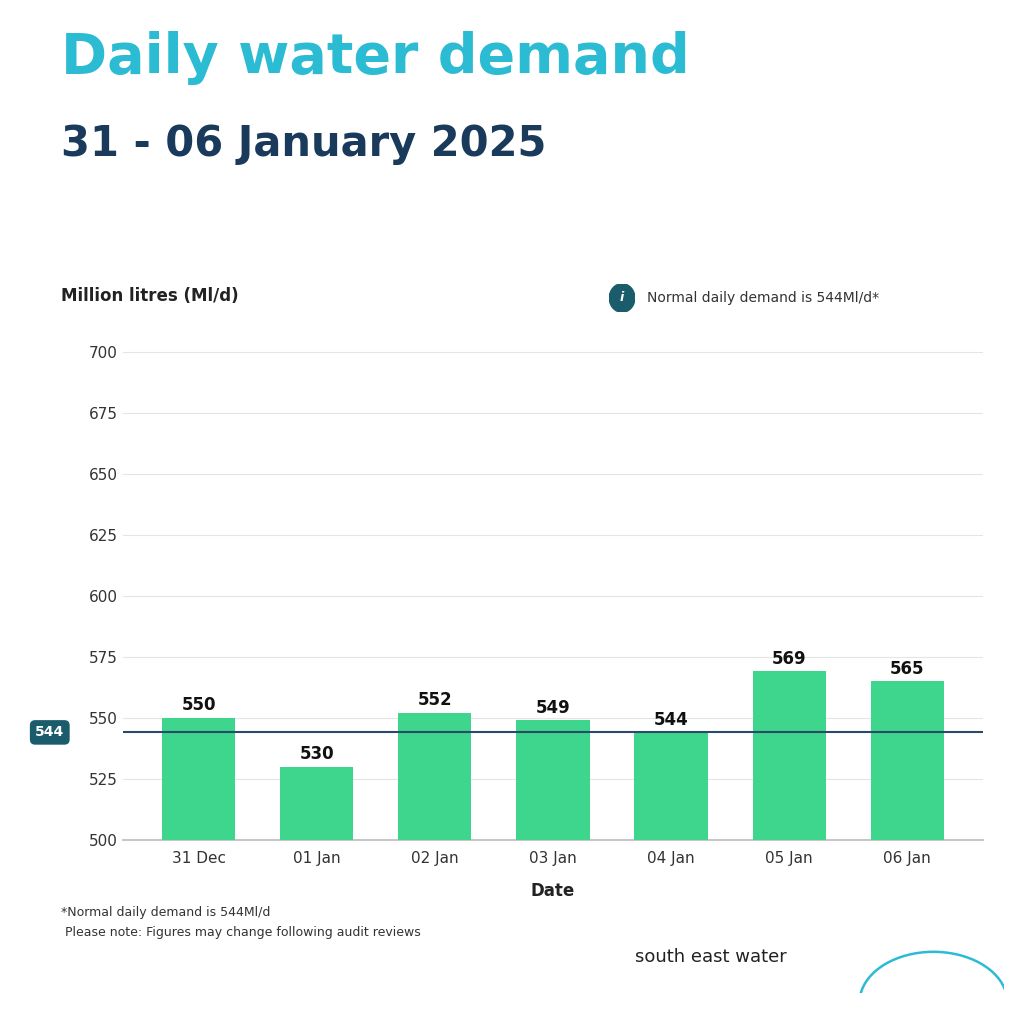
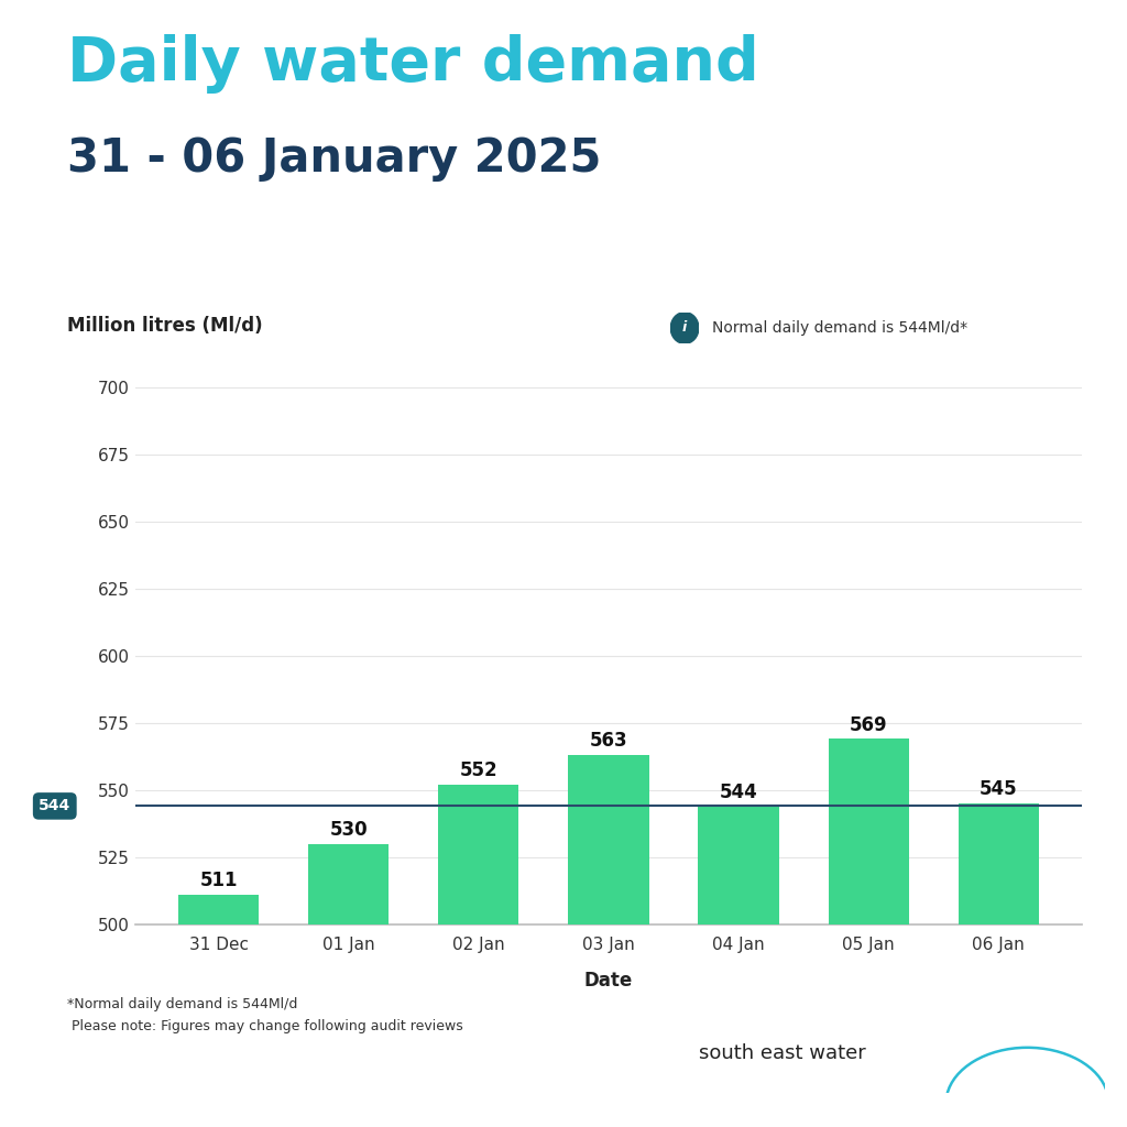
31 Dec: 550 -> 511
03 Jan: 549 -> 563
06 Jan: 565 -> 545
